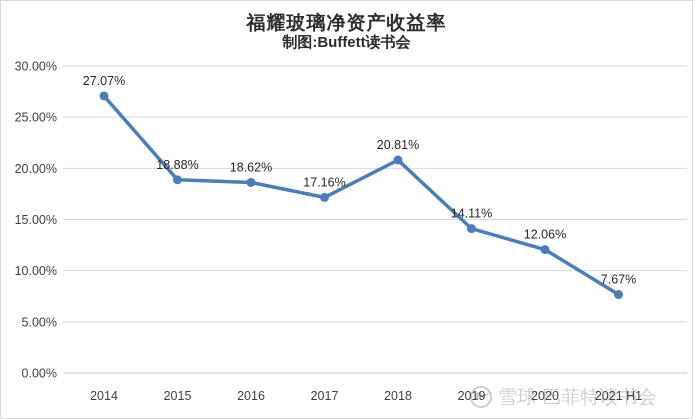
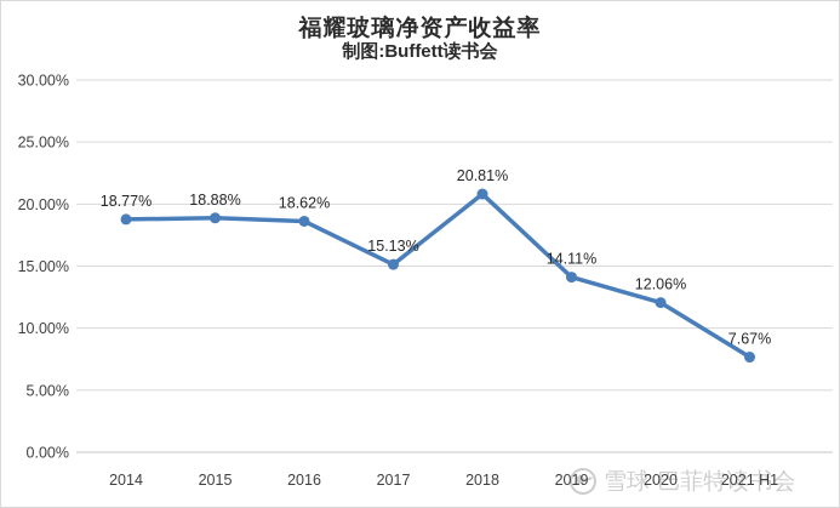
2014: 27.07% -> 18.77%
2017: 17.16% -> 15.13%
